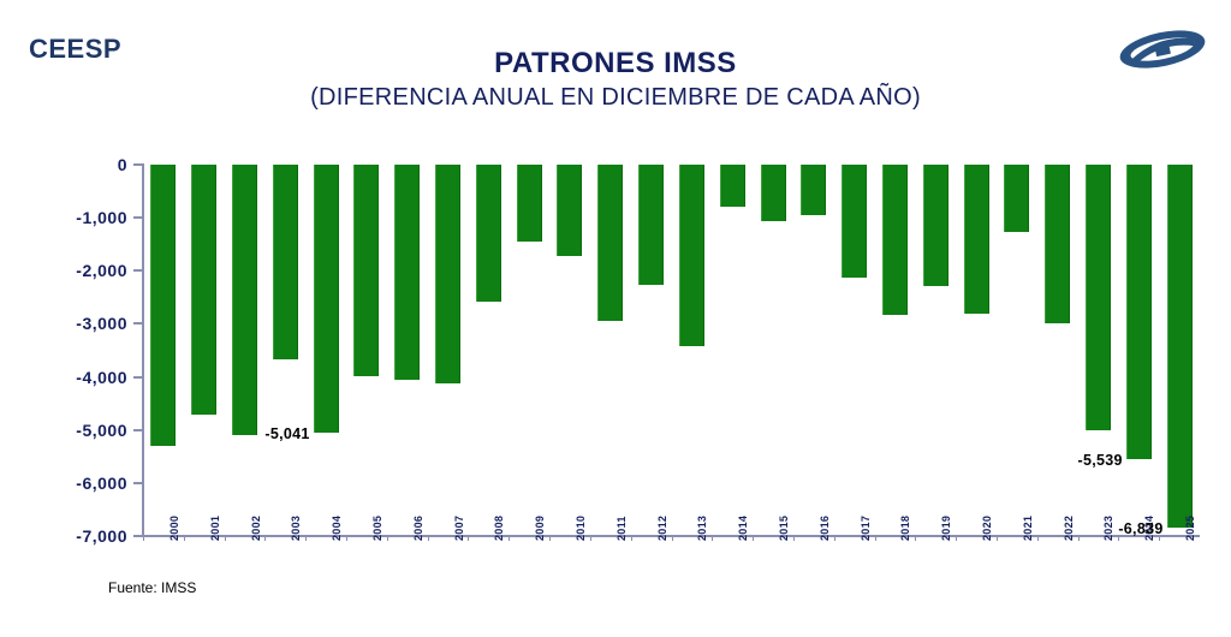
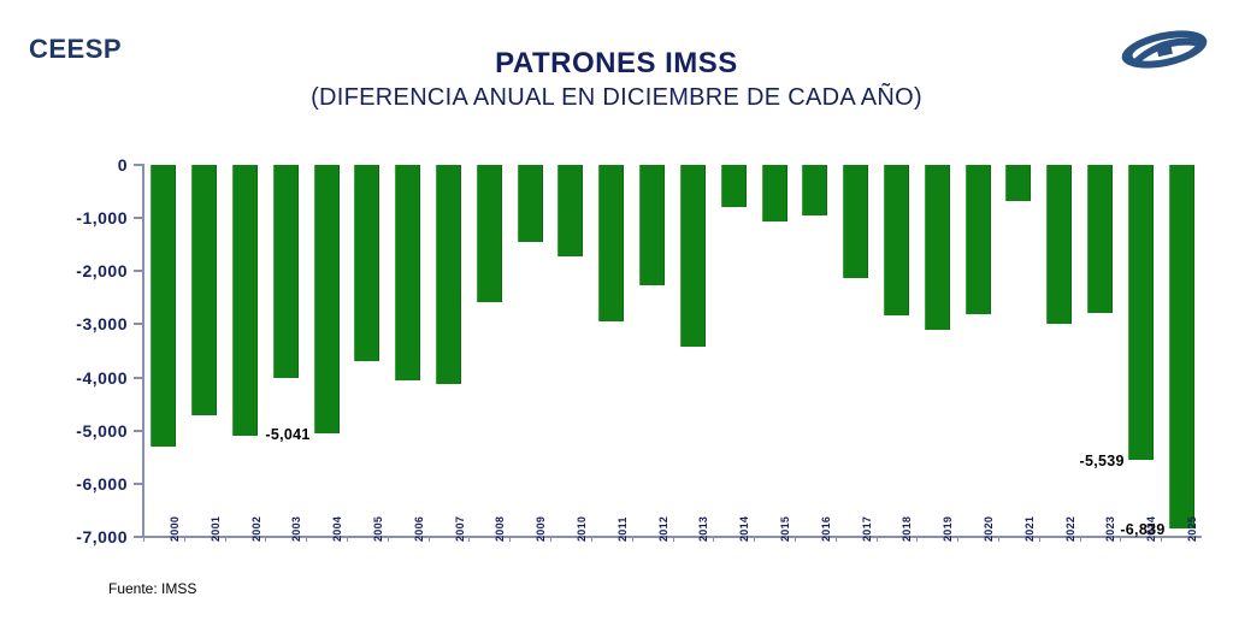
2003: -3700 -> -4000
2005: -4000 -> -3700
2019: -2300 -> -3100
2021: -1300 -> -700
2023: -5000 -> -2800
